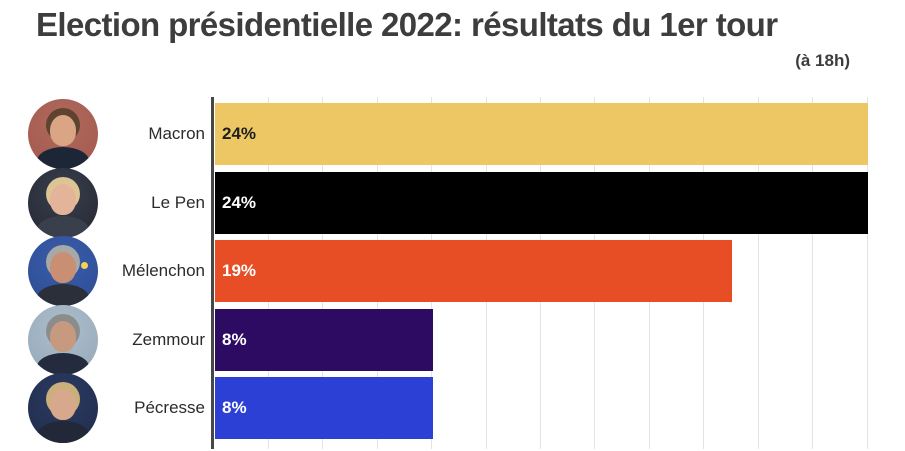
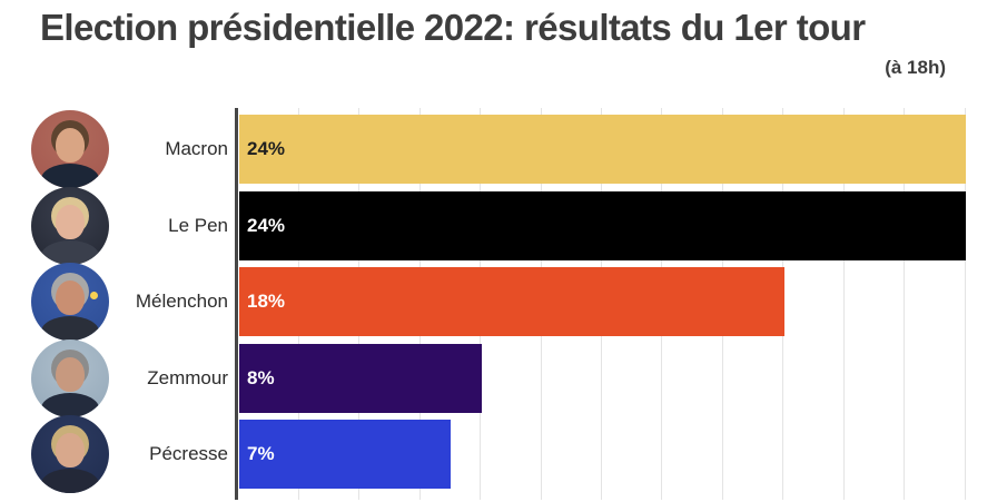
Mélenchon: 19% -> 18%
Pécresse: 8% -> 7%
